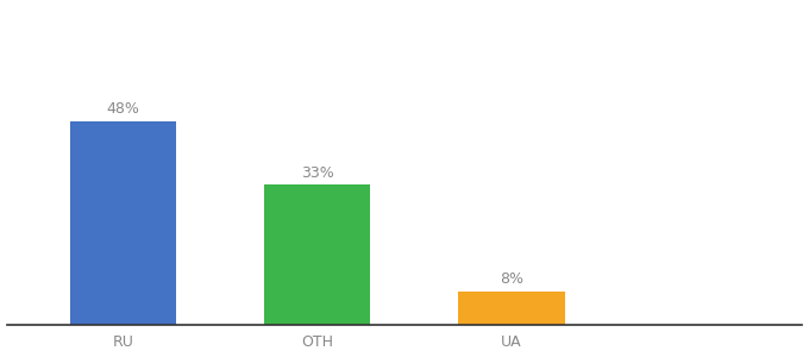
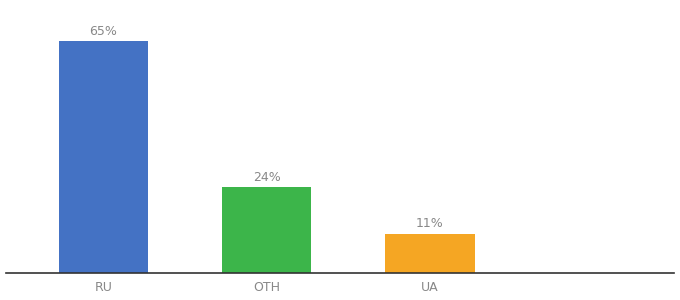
RU: 48% -> 65%
OTH: 33% -> 24%
UA: 8% -> 11%
